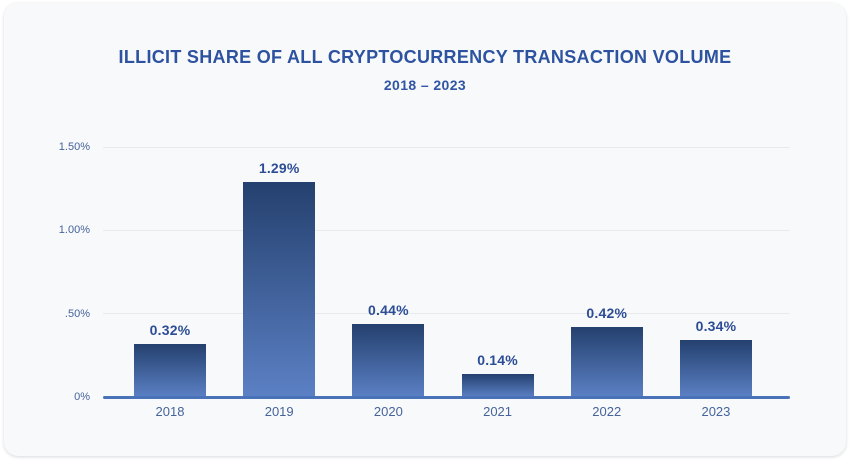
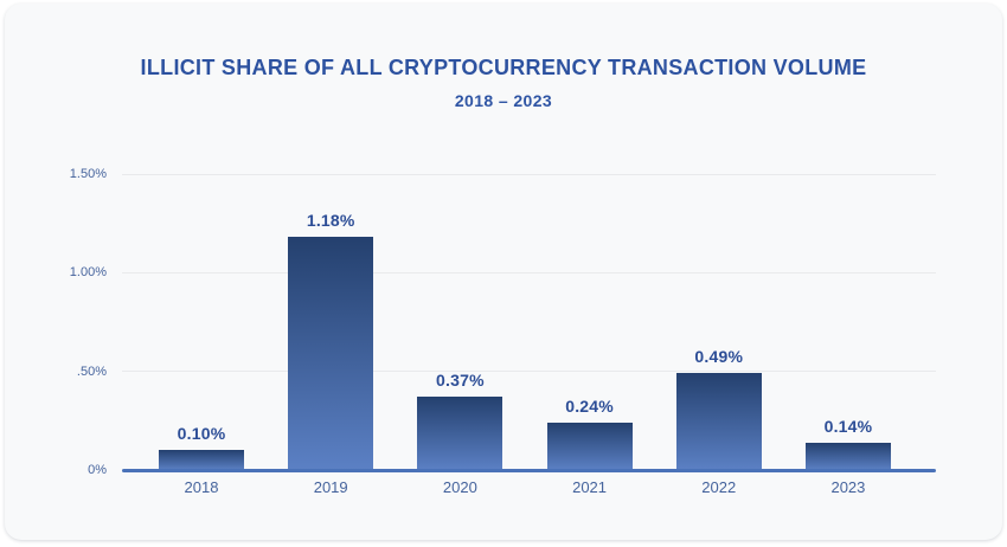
2018: 0.32% -> 0.10%
2019: 1.29% -> 1.18%
2020: 0.44% -> 0.37%
2021: 0.14% -> 0.24%
2022: 0.42% -> 0.49%
2023: 0.34% -> 0.14%
